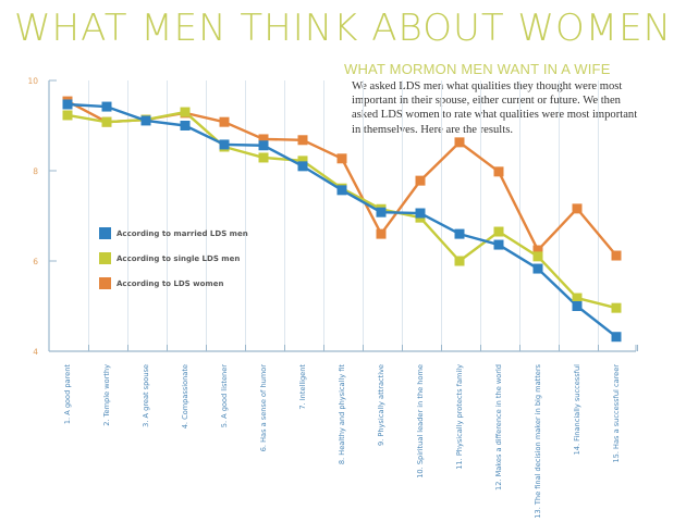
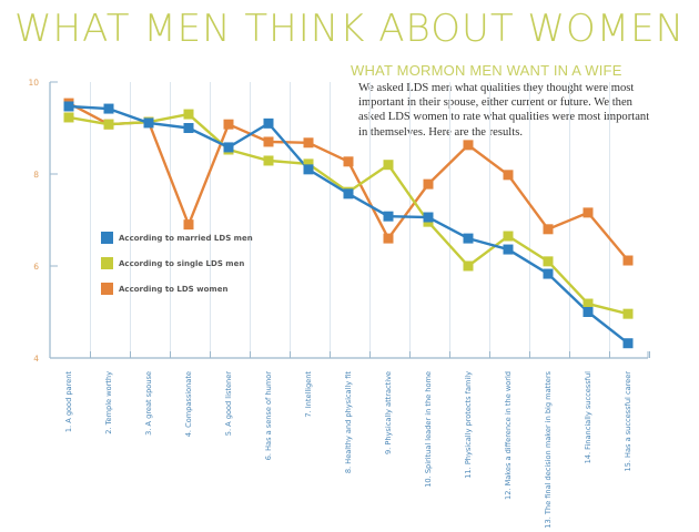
According to LDS women/4. Compassionate: 9.3 -> 6.9
According to married LDS men/6. Has a sense of humor: 8.6 -> 9.1
According to single LDS men/9. Physically attractive: 7.2 -> 8.2
According to LDS women/13. The final decision maker in big matters: 6.2 -> 6.8
